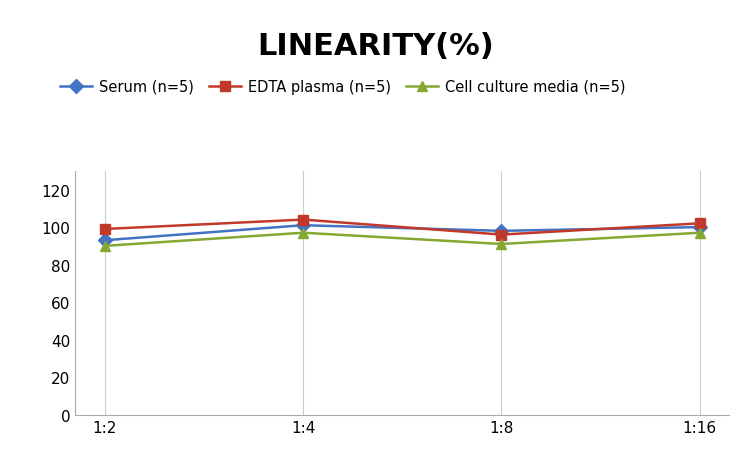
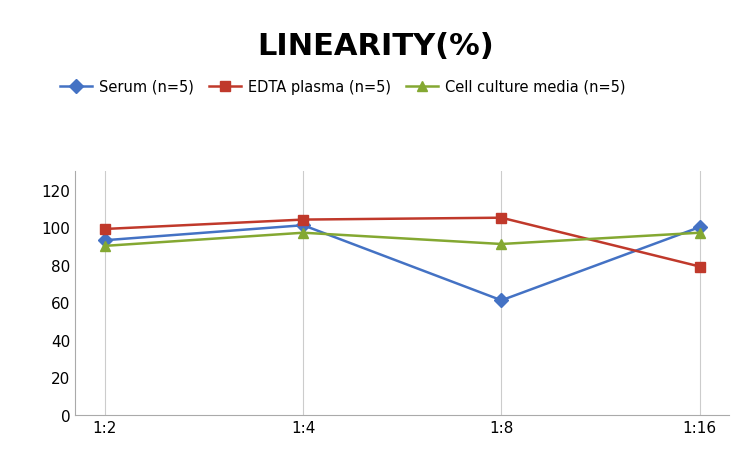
Serum (n=5)/1:8: 98 -> 61
EDTA plasma (n=5)/1:8: 96 -> 105
EDTA plasma (n=5)/1:16: 102 -> 79
